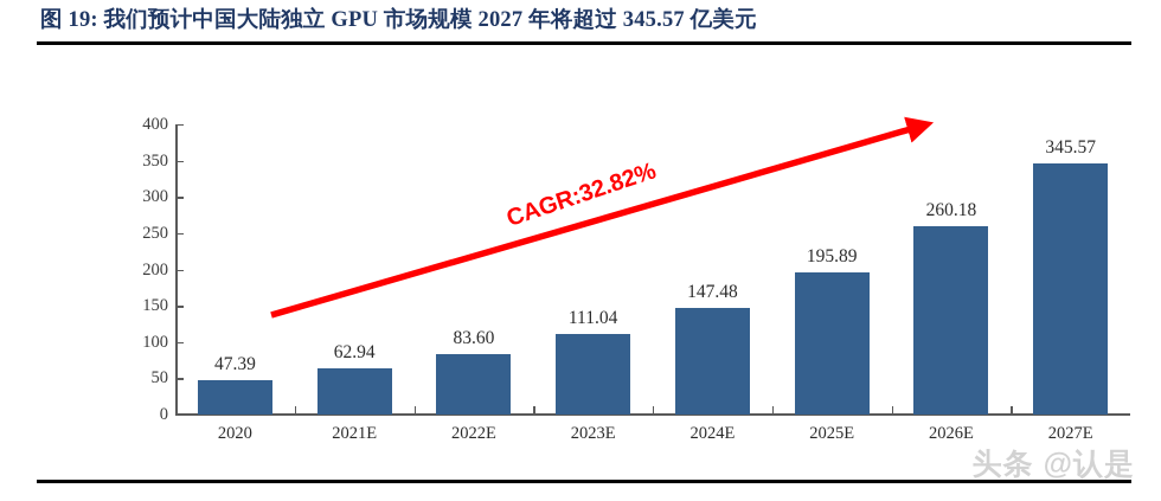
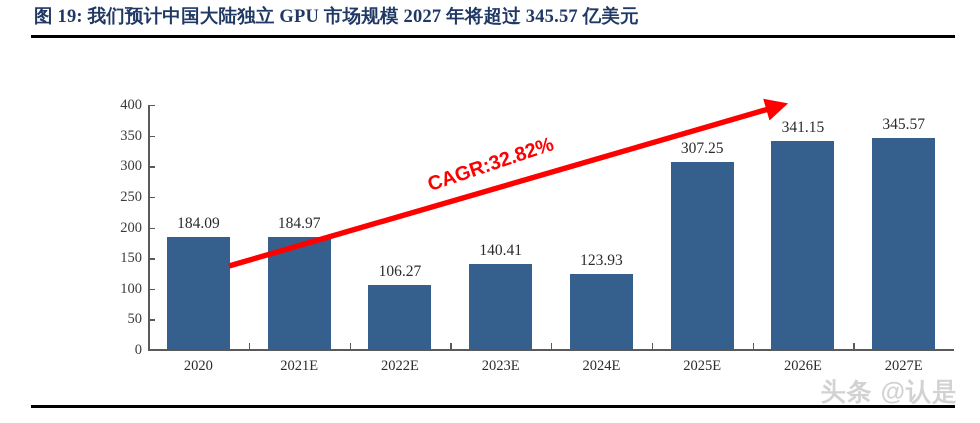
2020: 47.39 -> 184.09
2021E: 62.94 -> 184.97
2022E: 83.60 -> 106.27
2023E: 111.04 -> 140.41
2024E: 147.48 -> 123.93
2025E: 195.89 -> 307.25
2026E: 260.18 -> 341.15
